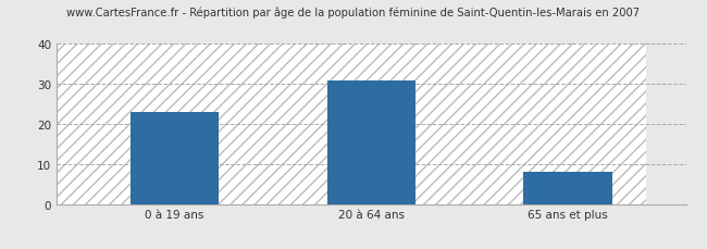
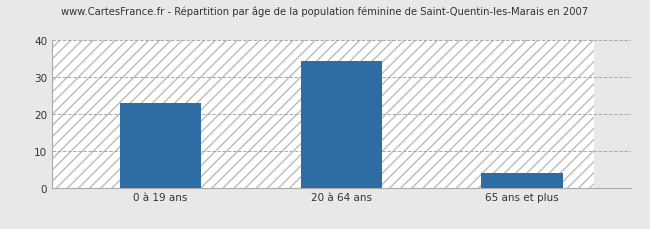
20 à 64 ans: 31.0 -> 34.5
65 ans et plus: 8.0 -> 4.0
